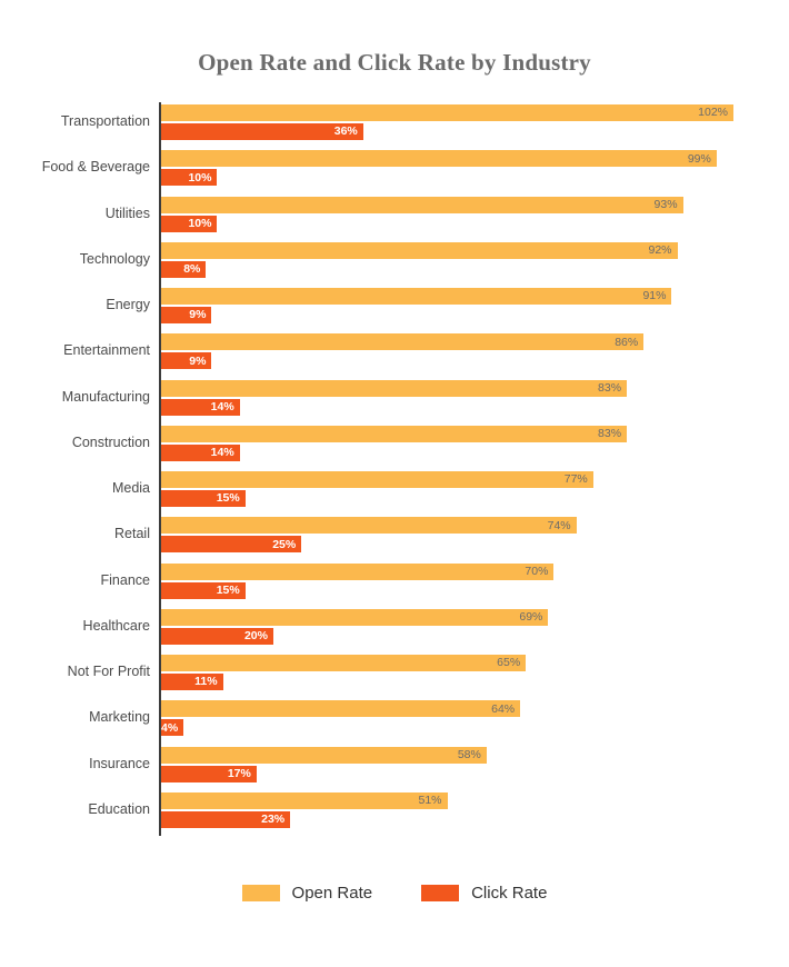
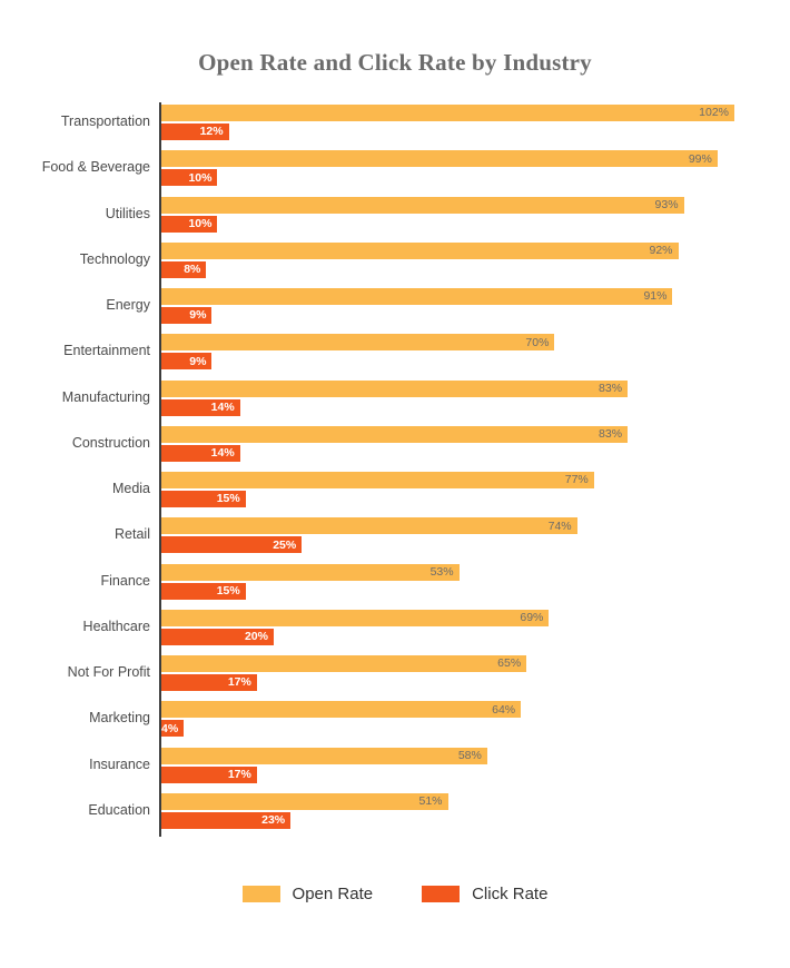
Click Rate/Transportation: 36% -> 12%
Open Rate/Entertainment: 86% -> 70%
Open Rate/Finance: 70% -> 53%
Click Rate/Not For Profit: 11% -> 17%
